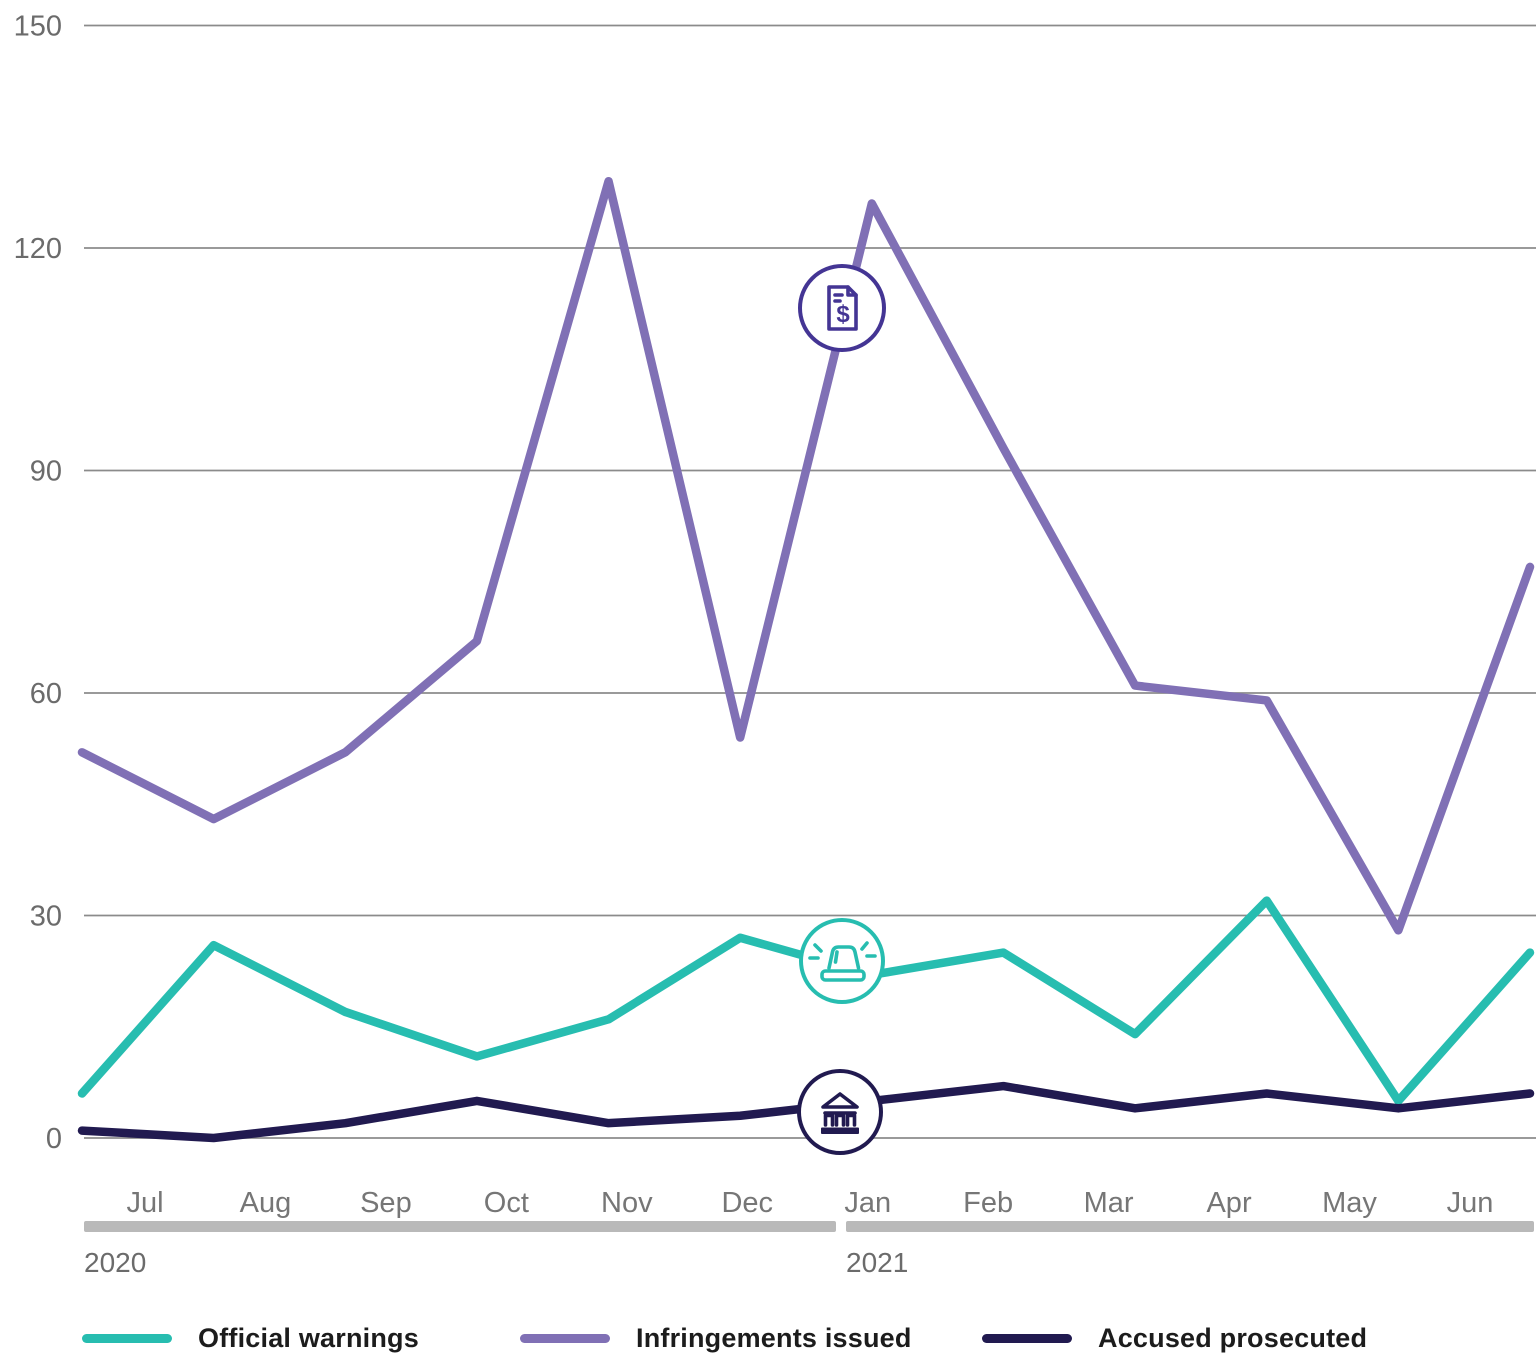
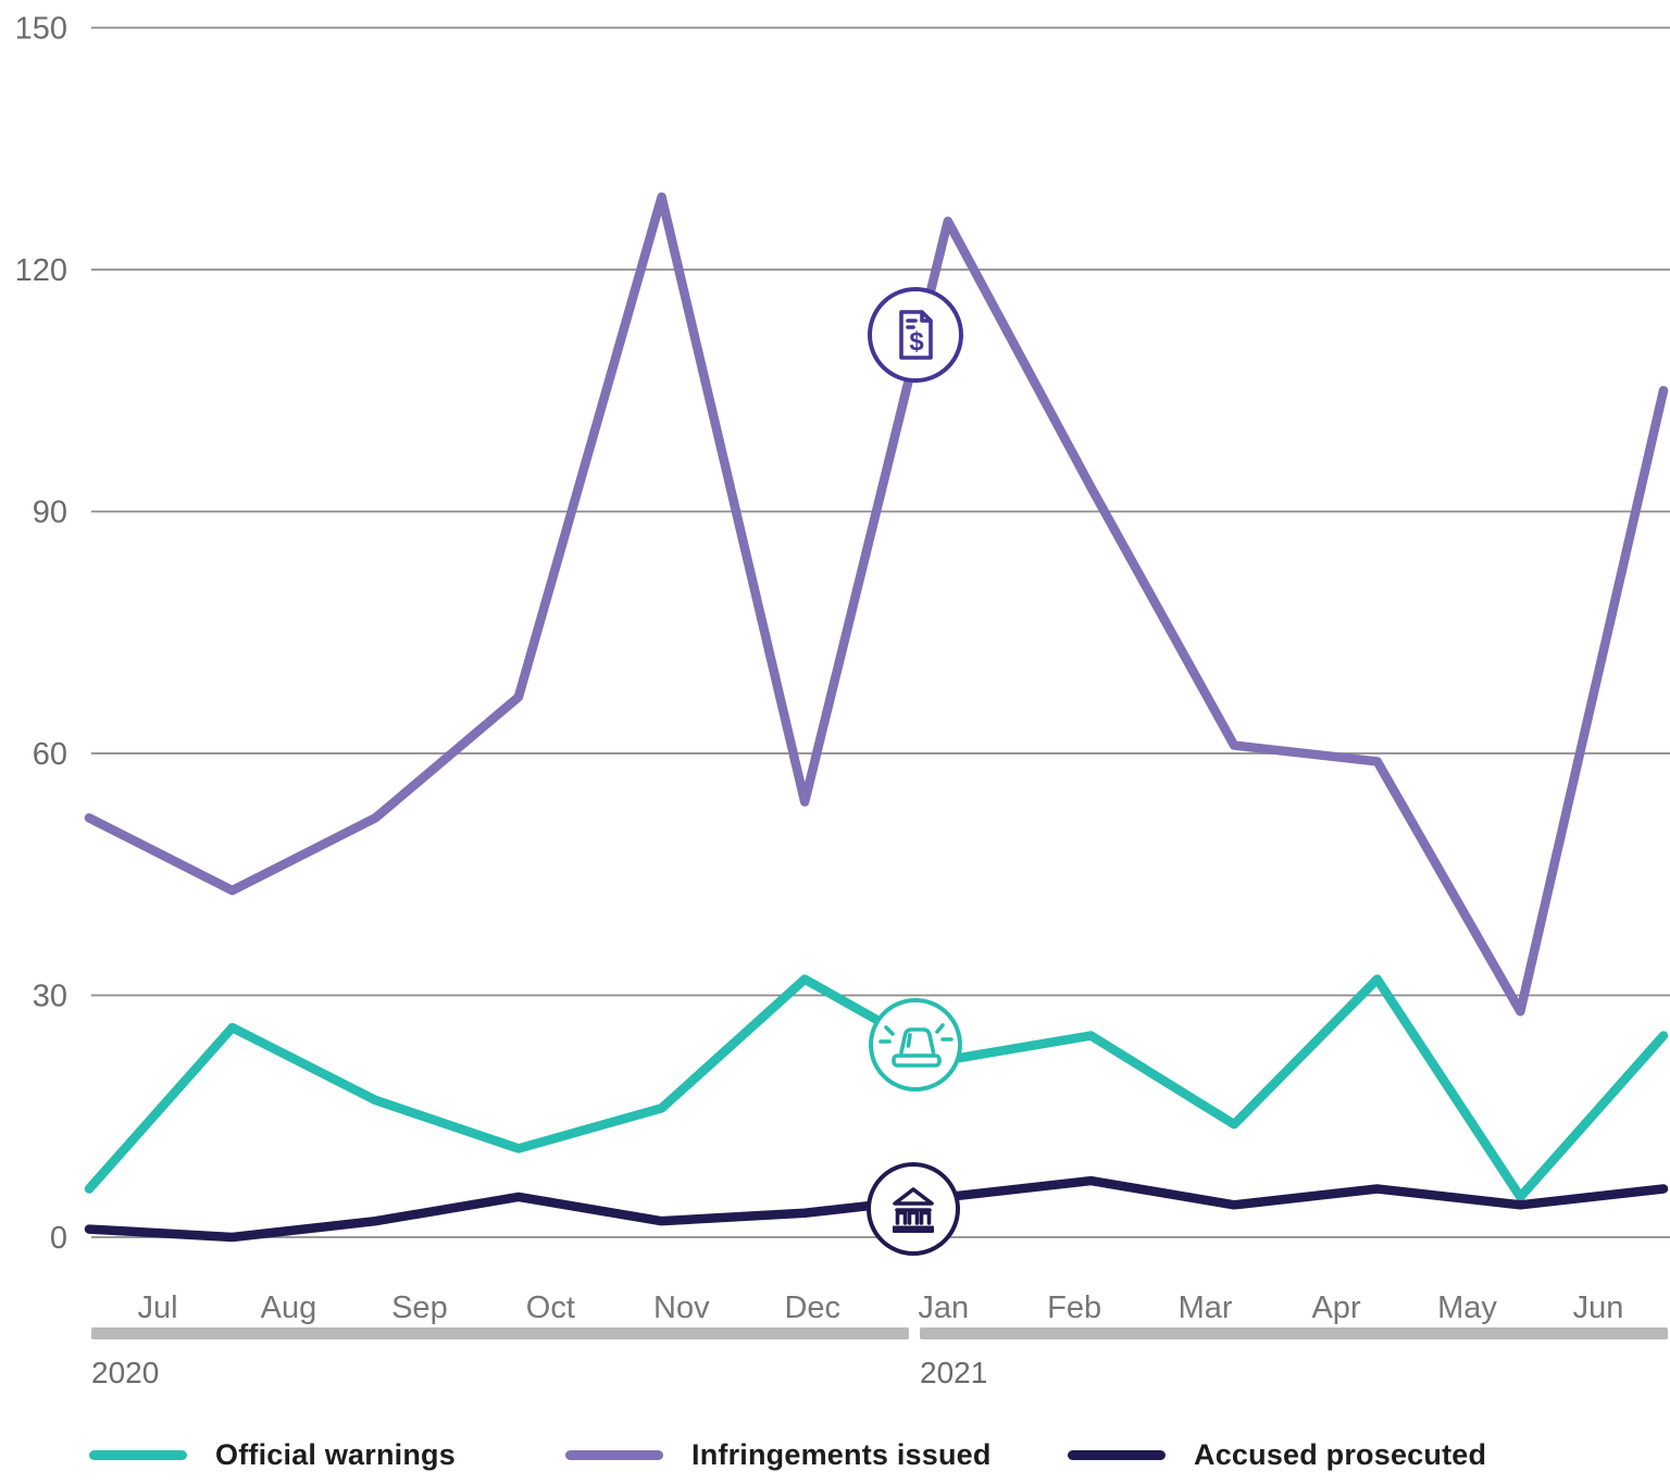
Official warnings/Dec: 27 -> 32
Infringements issued/Jun: 77 -> 105
